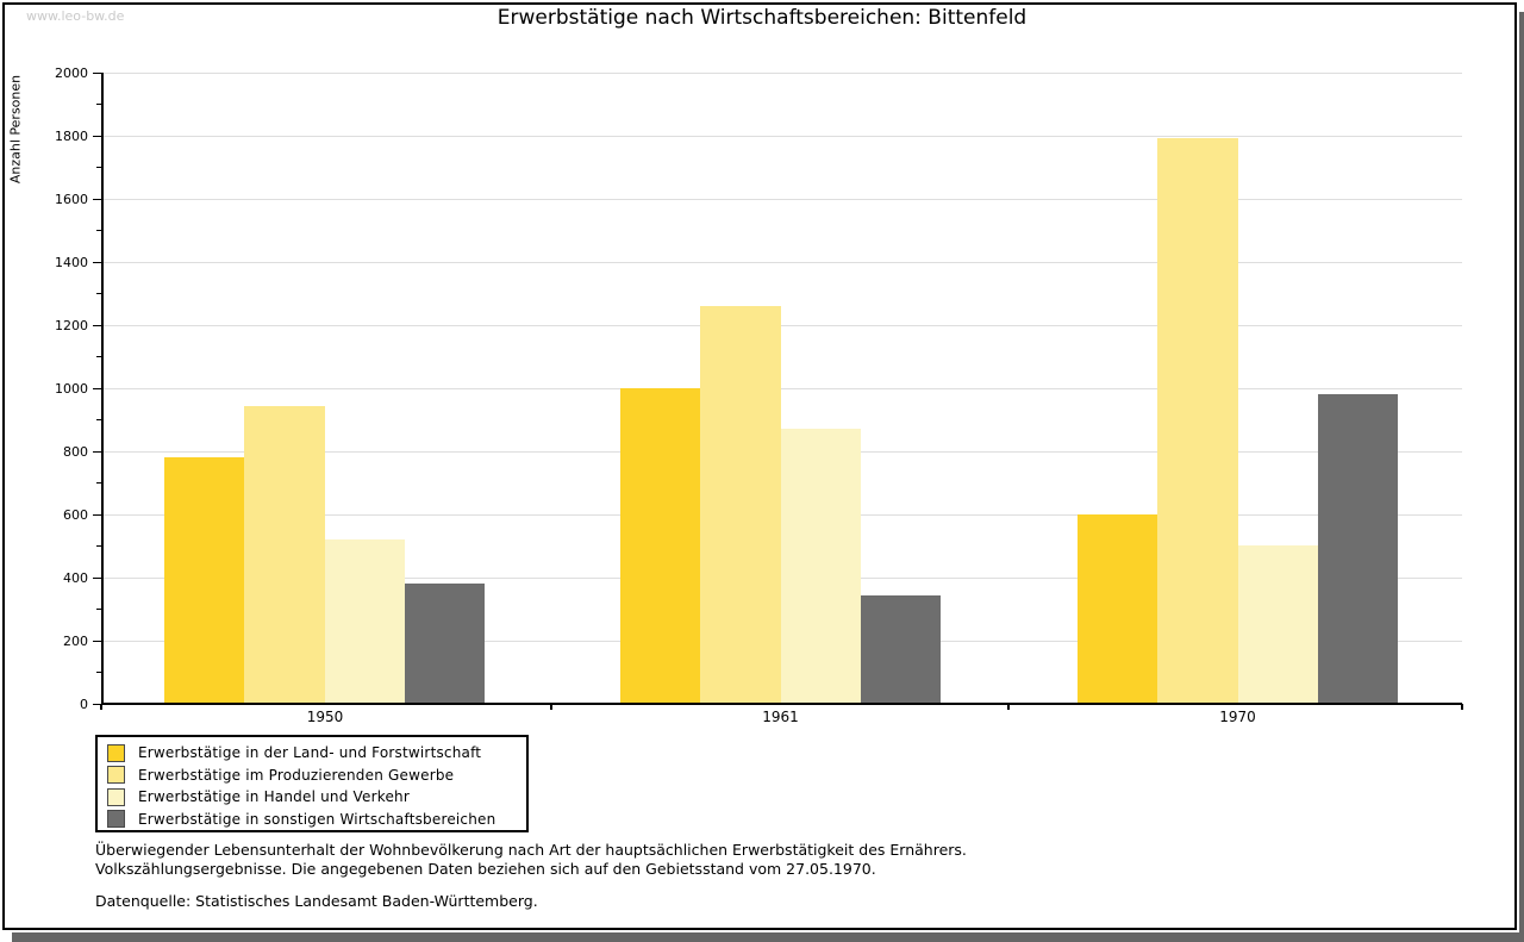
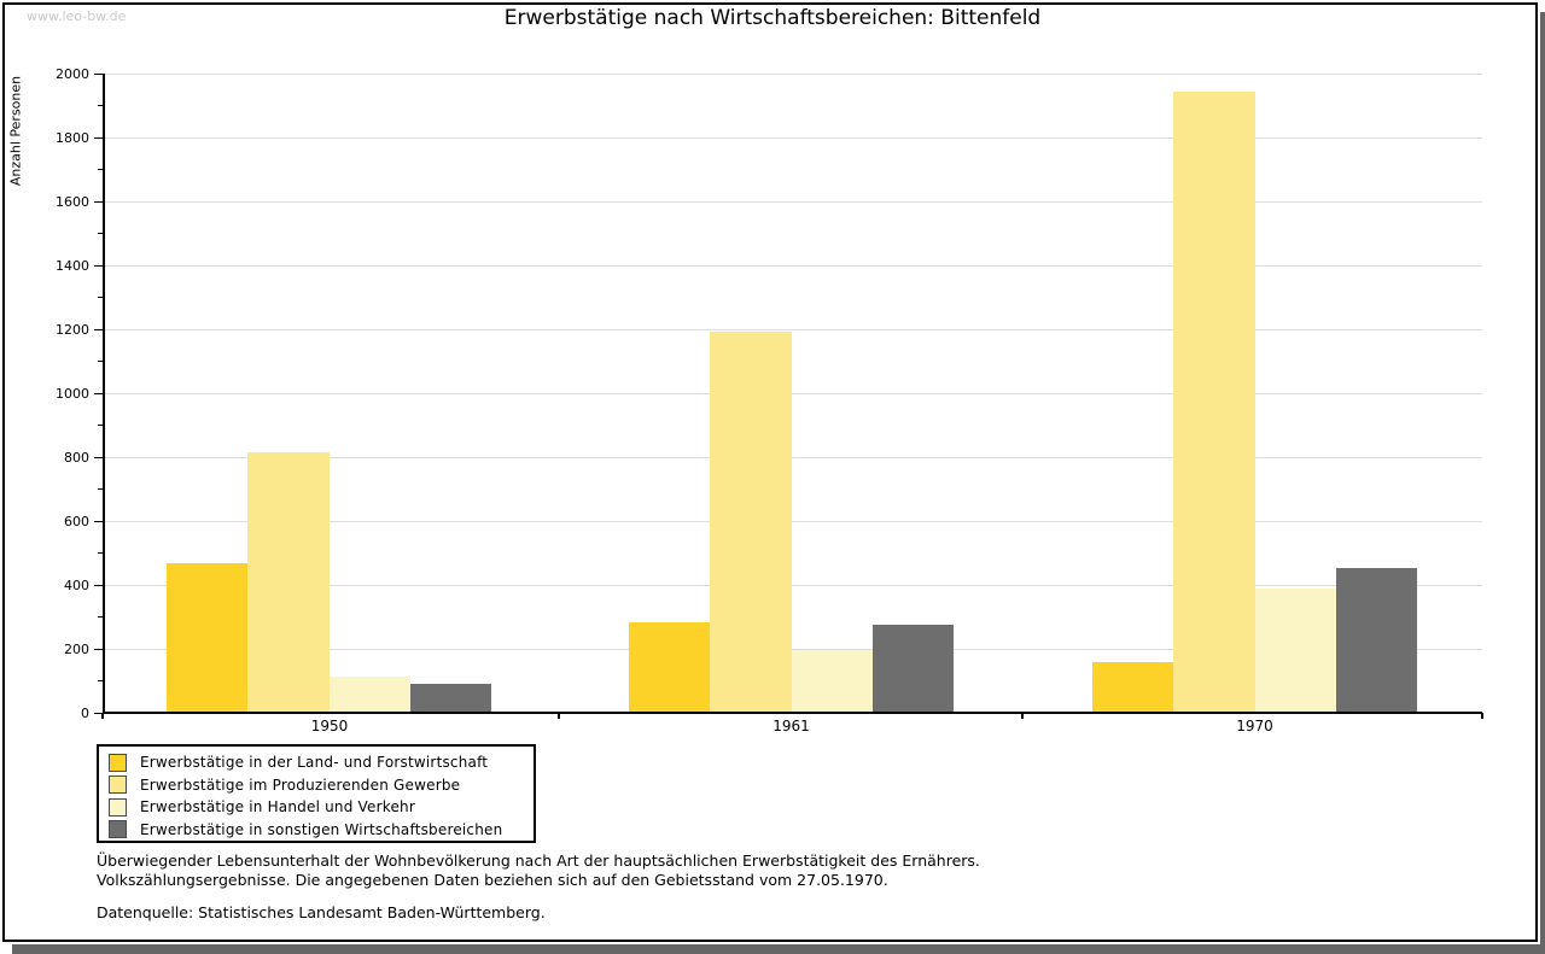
Erwerbstätige in der Land- und Forstwirtschaft/1950: 780 -> 460
Erwerbstätige im Produzierenden Gewerbe/1950: 940 -> 820
Erwerbstätige in Handel und Verkehr/1950: 520 -> 110
Erwerbstätige in sonstigen Wirtschaftsbereichen/1950: 380 -> 90
Erwerbstätige in der Land- und Forstwirtschaft/1961: 1000 -> 280
Erwerbstätige im Produzierenden Gewerbe/1961: 1260 -> 1190
Erwerbstätige in Handel und Verkehr/1961: 870 -> 200
Erwerbstätige in sonstigen Wirtschaftsbereichen/1961: 340 -> 280
Erwerbstätige in der Land- und Forstwirtschaft/1970: 600 -> 160
Erwerbstätige im Produzierenden Gewerbe/1970: 1790 -> 1940
Erwerbstätige in Handel und Verkehr/1970: 500 -> 380
Erwerbstätige in sonstigen Wirtschaftsbereichen/1970: 980 -> 450
